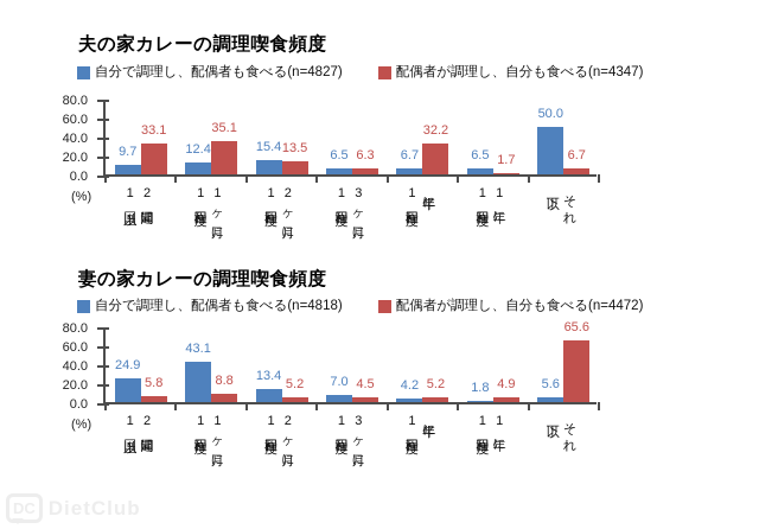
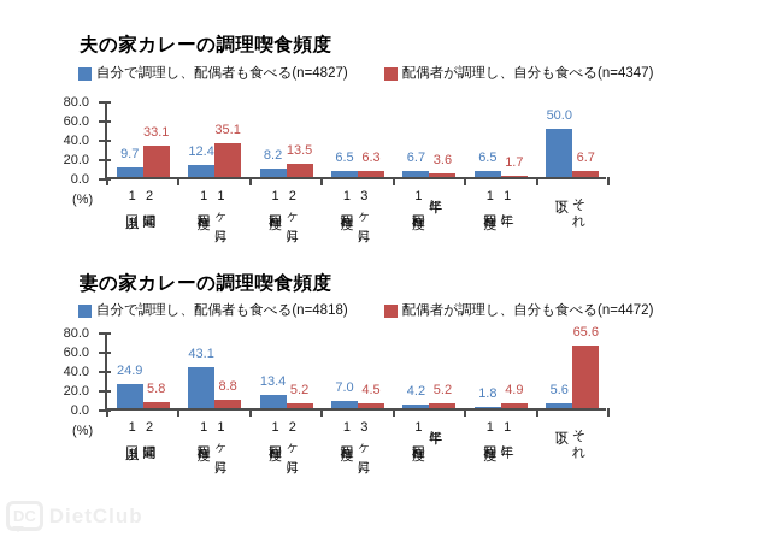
夫の家カレーの調理喫食頻度/自分で調理し、配偶者も食べる(n=4827)/2ヶ月に 1回程度: 15.4 -> 8.2
夫の家カレーの調理喫食頻度/配偶者が調理し、自分も食べる(n=4347)/半年に 1回程度: 32.2 -> 3.6
